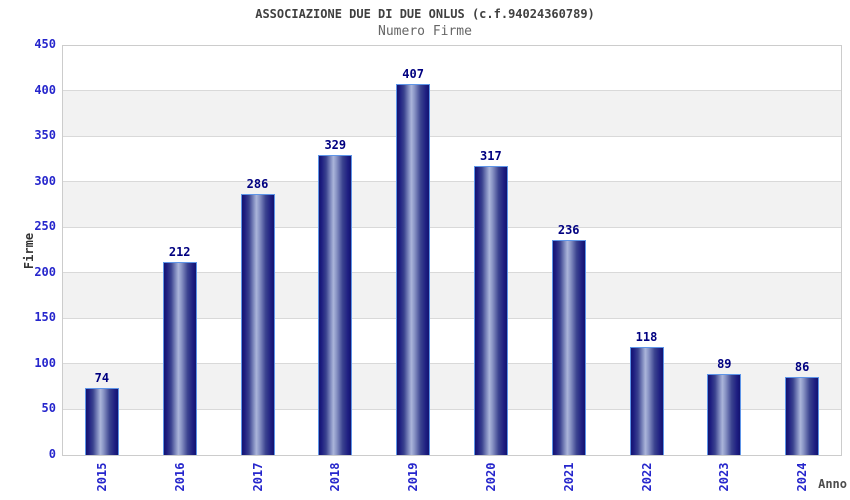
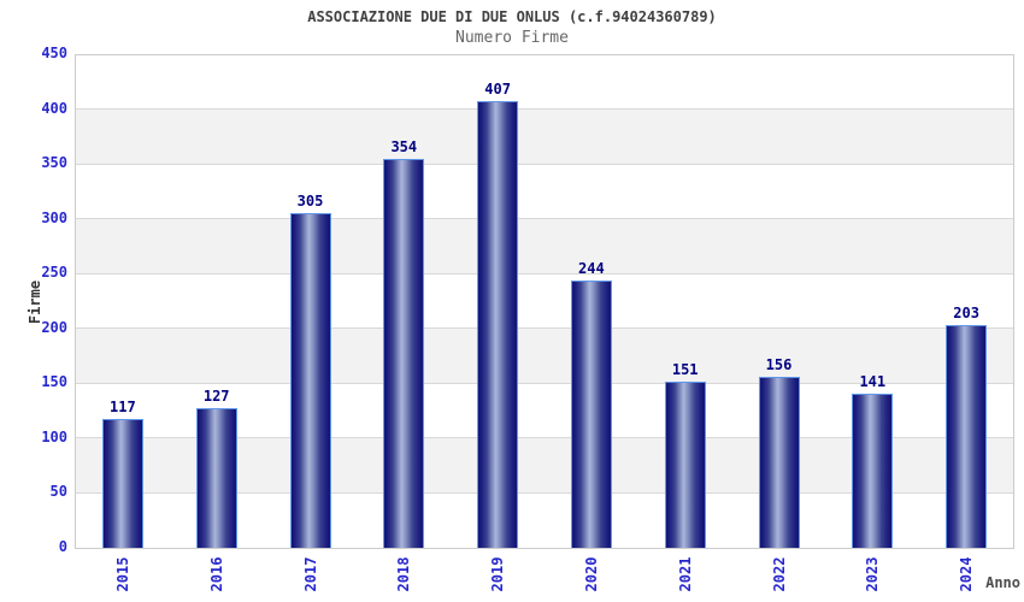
2015: 74 -> 117
2016: 212 -> 127
2017: 286 -> 305
2018: 329 -> 354
2020: 317 -> 244
2021: 236 -> 151
2022: 118 -> 156
2023: 89 -> 141
2024: 86 -> 203
